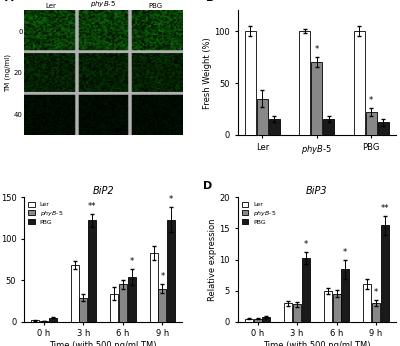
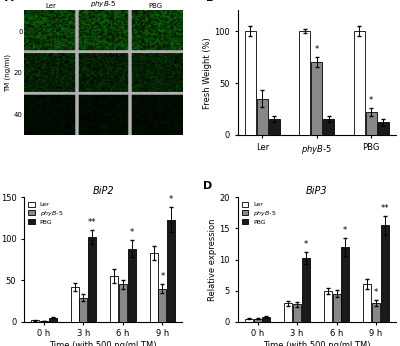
BiP2/Ler/3 h: 68 -> 42
BiP2/PBG/3 h: 122 -> 102
BiP2/Ler/6 h: 34 -> 55
BiP2/PBG/6 h: 54 -> 88
BiP3/PBG/6 h: 8.4 -> 12.0
